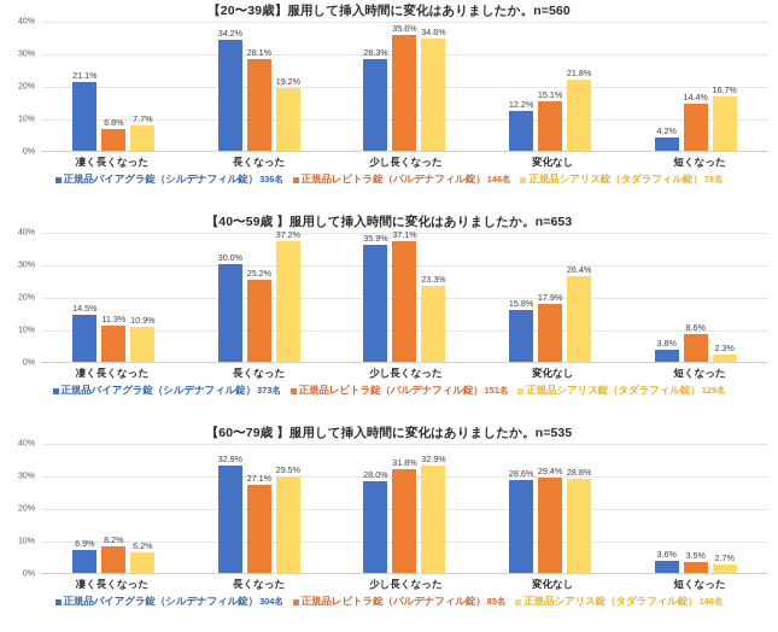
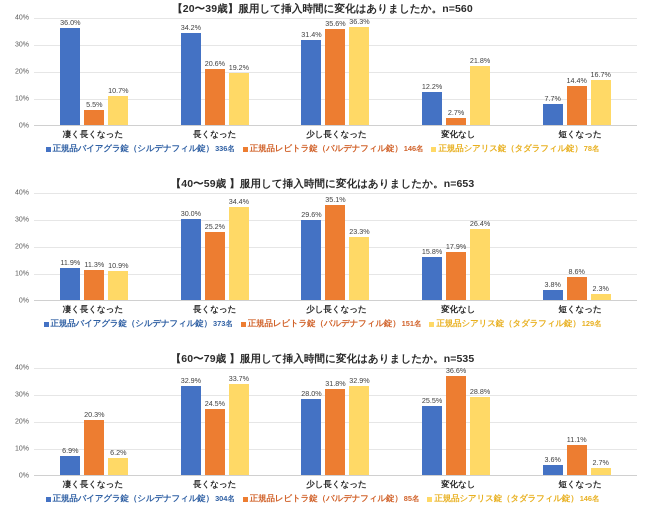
【20〜39歳】服用して挿入時間に変化はありましたか。n=560/正規品バイアグラ錠（シルデナフィル錠）/凄く長くなった: 21.1% -> 36.0%
【20〜39歳】服用して挿入時間に変化はありましたか。n=560/正規品レビトラ錠（バルデナフィル錠）/凄く長くなった: 6.8% -> 5.5%
【20〜39歳】服用して挿入時間に変化はありましたか。n=560/正規品シアリス錠（タダラフィル錠）/凄く長くなった: 7.7% -> 10.7%
【20〜39歳】服用して挿入時間に変化はありましたか。n=560/正規品レビトラ錠（バルデナフィル錠）/長くなった: 28.1% -> 20.6%
【20〜39歳】服用して挿入時間に変化はありましたか。n=560/正規品バイアグラ錠（シルデナフィル錠）/少し長くなった: 28.3% -> 31.4%
【20〜39歳】服用して挿入時間に変化はありましたか。n=560/正規品シアリス錠（タダラフィル錠）/少し長くなった: 34.6% -> 36.3%
【20〜39歳】服用して挿入時間に変化はありましたか。n=560/正規品レビトラ錠（バルデナフィル錠）/変化なし: 15.1% -> 2.7%
【20〜39歳】服用して挿入時間に変化はありましたか。n=560/正規品バイアグラ錠（シルデナフィル錠）/短くなった: 4.2% -> 7.7%
【40〜59歳 】服用して挿入時間に変化はありましたか。n=653/正規品バイアグラ錠（シルデナフィル錠）/凄く長くなった: 14.5% -> 11.9%
【40〜59歳 】服用して挿入時間に変化はありましたか。n=653/正規品シアリス錠（タダラフィル錠）/長くなった: 37.2% -> 34.4%
【40〜59歳 】服用して挿入時間に変化はありましたか。n=653/正規品バイアグラ錠（シルデナフィル錠）/少し長くなった: 35.9% -> 29.6%
【40〜59歳 】服用して挿入時間に変化はありましたか。n=653/正規品レビトラ錠（バルデナフィル錠）/少し長くなった: 37.1% -> 35.1%
【60〜79歳 】服用して挿入時間に変化はありましたか。n=535/正規品レビトラ錠（バルデナフィル錠）/凄く長くなった: 8.2% -> 20.3%
【60〜79歳 】服用して挿入時間に変化はありましたか。n=535/正規品レビトラ錠（バルデナフィル錠）/長くなった: 27.1% -> 24.5%
【60〜79歳 】服用して挿入時間に変化はありましたか。n=535/正規品シアリス錠（タダラフィル錠）/長くなった: 29.5% -> 33.7%
【60〜79歳 】服用して挿入時間に変化はありましたか。n=535/正規品バイアグラ錠（シルデナフィル錠）/変化なし: 28.6% -> 25.5%
【60〜79歳 】服用して挿入時間に変化はありましたか。n=535/正規品レビトラ錠（バルデナフィル錠）/変化なし: 29.4% -> 36.6%
【60〜79歳 】服用して挿入時間に変化はありましたか。n=535/正規品レビトラ錠（バルデナフィル錠）/短くなった: 3.5% -> 11.1%
